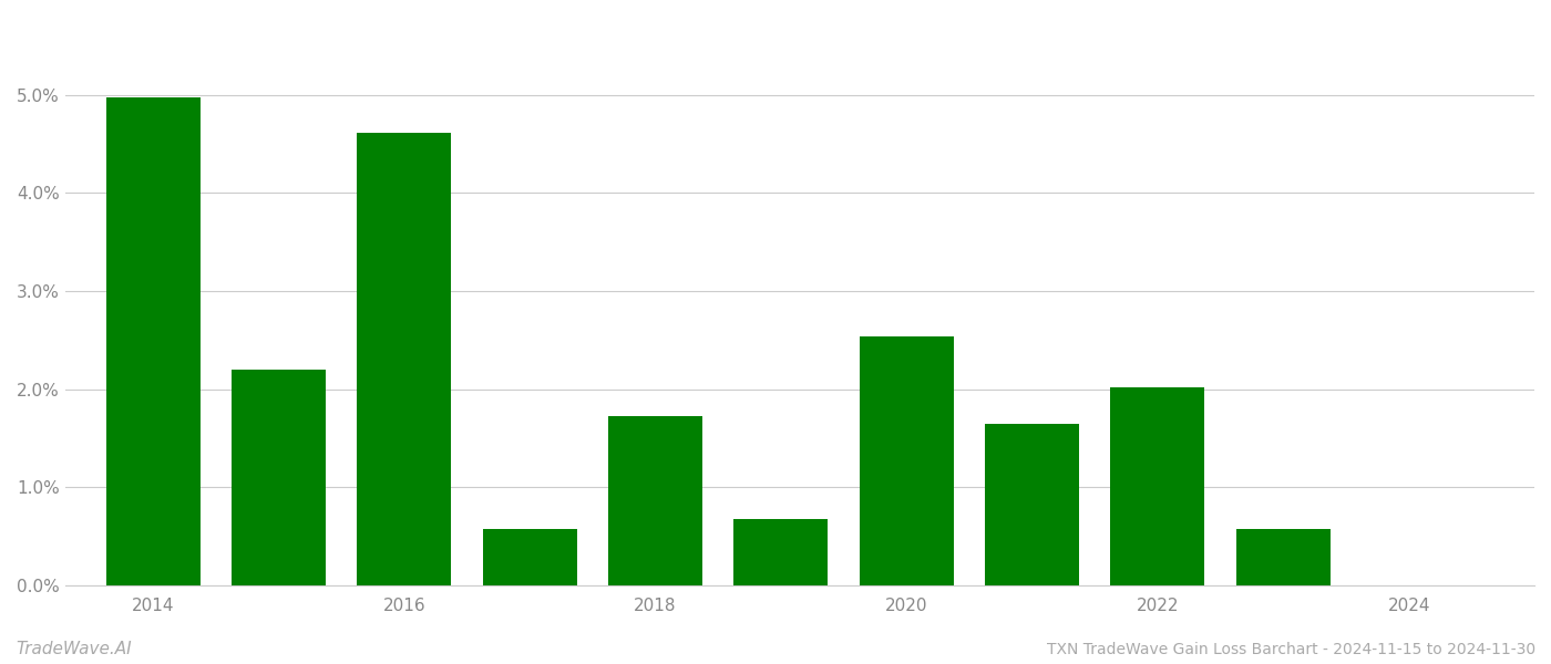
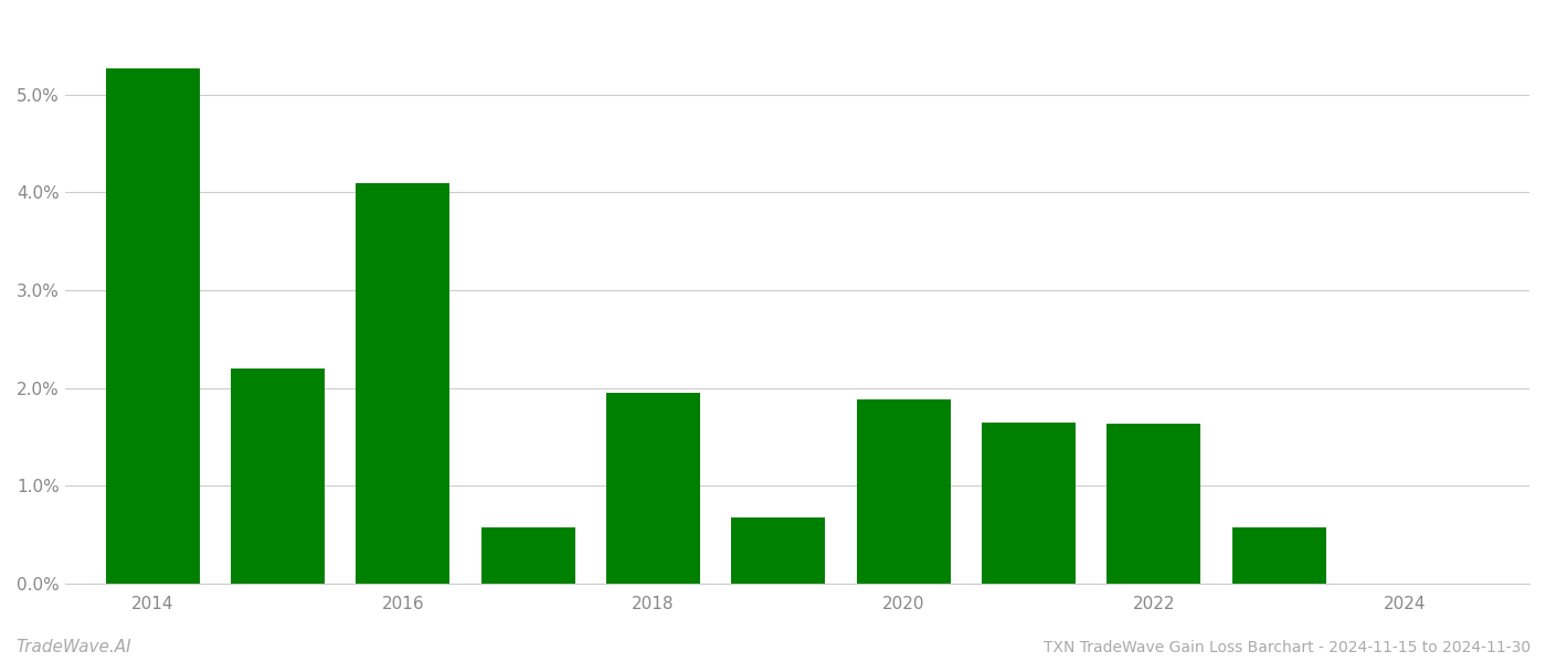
2014: 4.98% -> 5.27%
2016: 4.62% -> 4.10%
2018: 1.72% -> 1.95%
2020: 2.54% -> 1.88%
2022: 2.02% -> 1.63%
